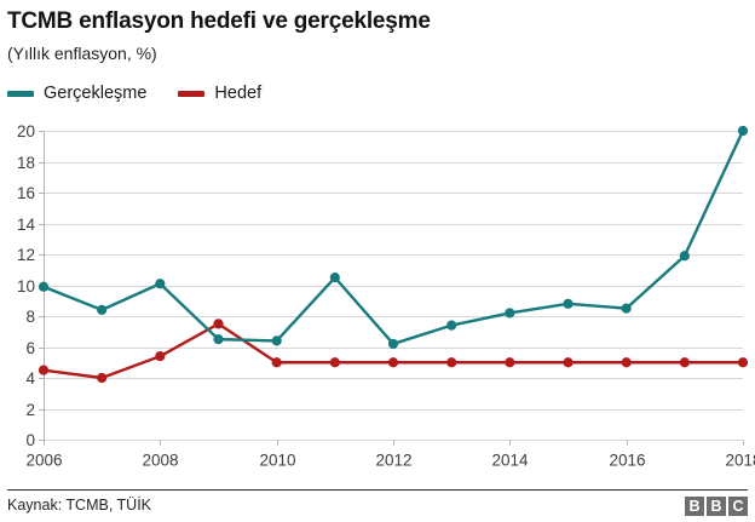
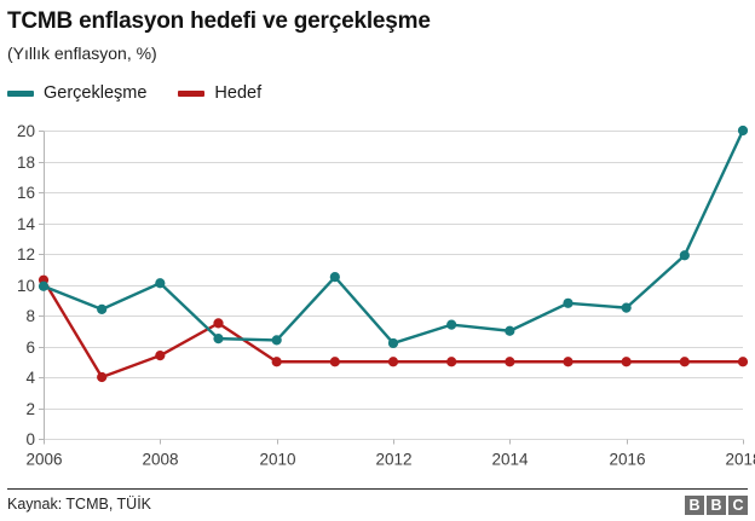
Hedef/2006: 4.5 -> 10.3
Gerçekleşme/2014: 8.2 -> 7.0
